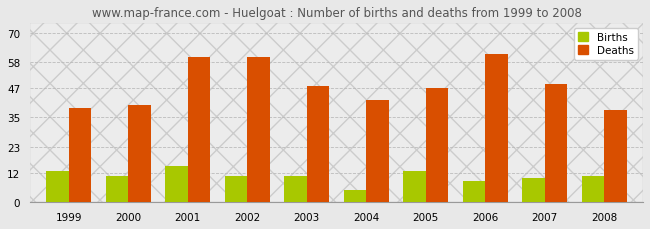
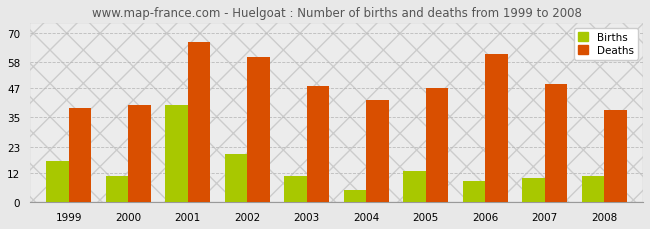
Births/1999: 13 -> 17
Births/2001: 15 -> 40
Deaths/2001: 60 -> 66
Births/2002: 11 -> 20
